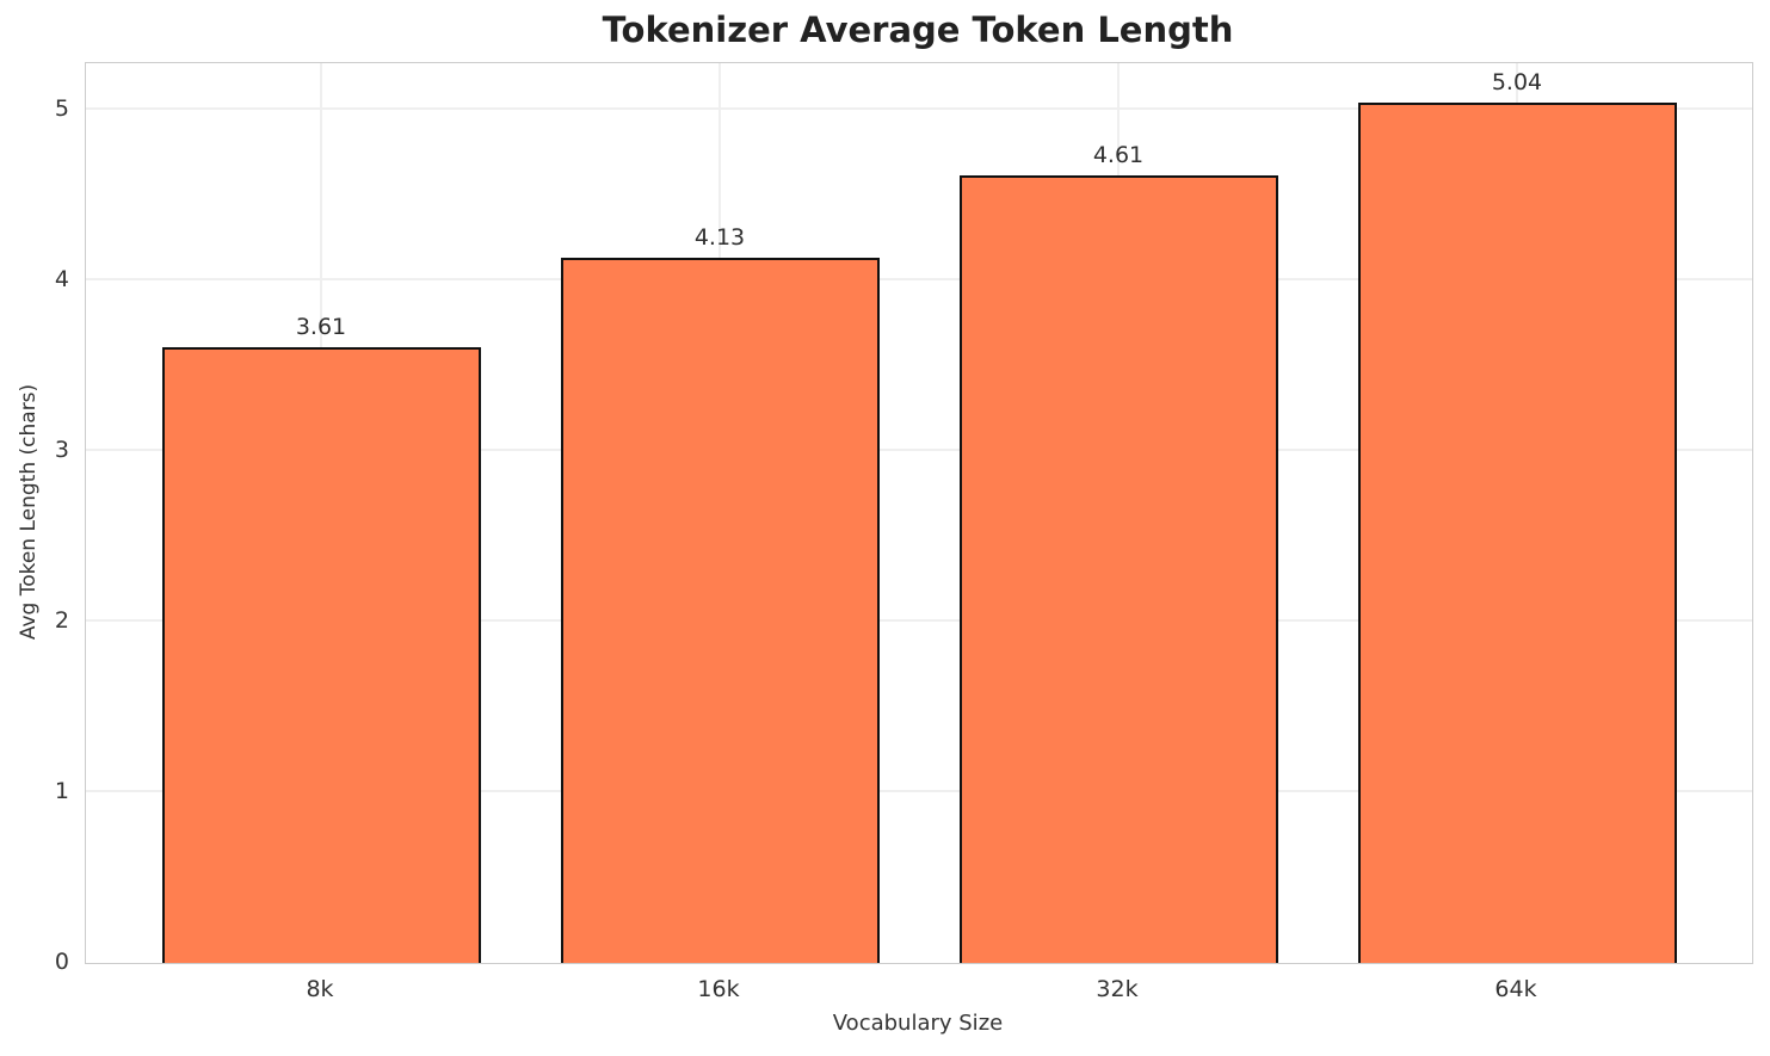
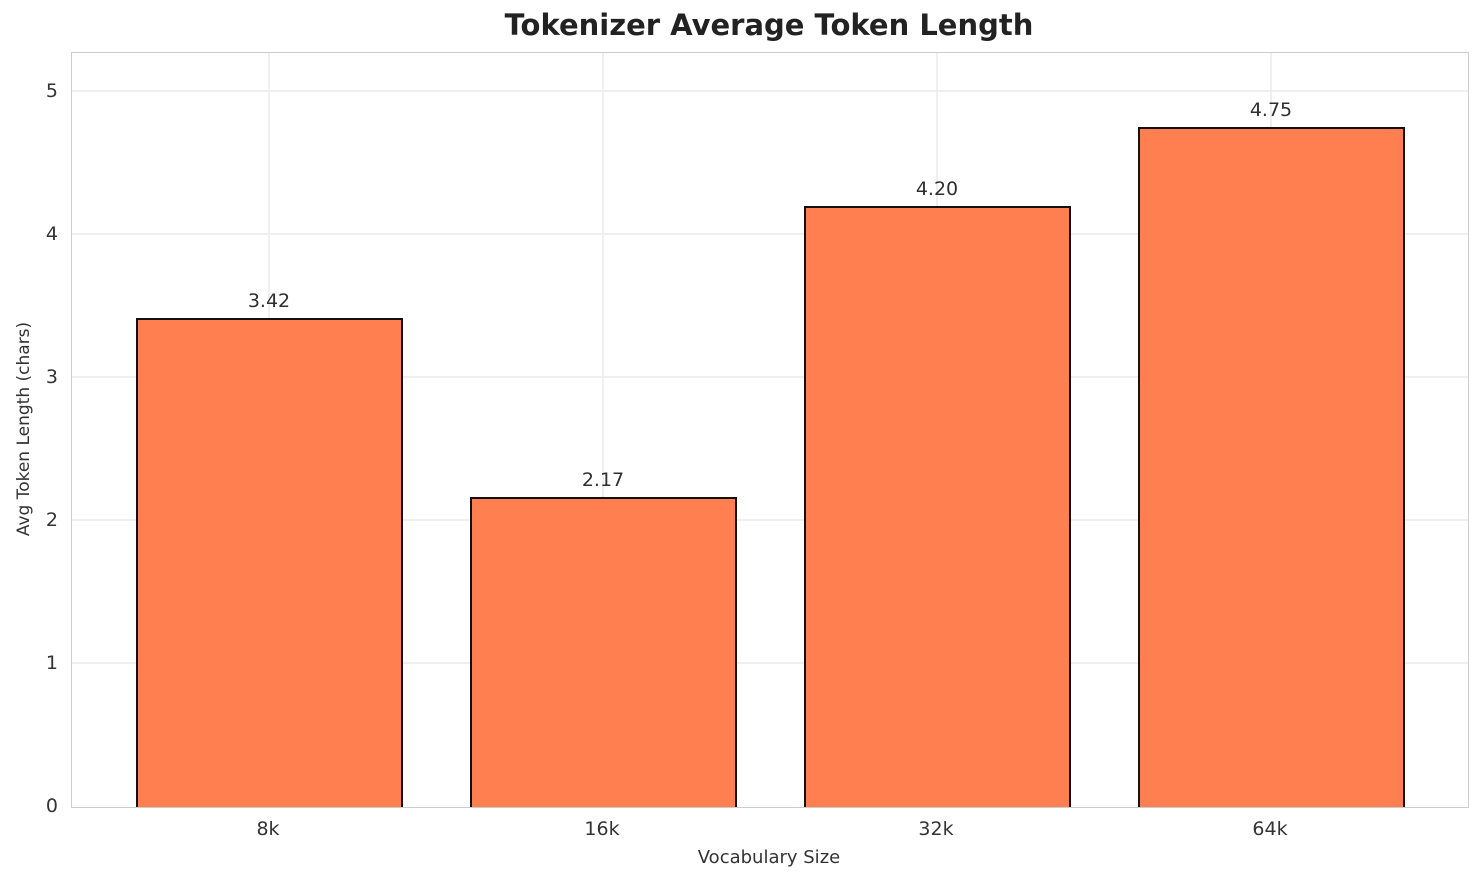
8k: 3.61 -> 3.42
16k: 4.13 -> 2.17
32k: 4.61 -> 4.20
64k: 5.04 -> 4.75
